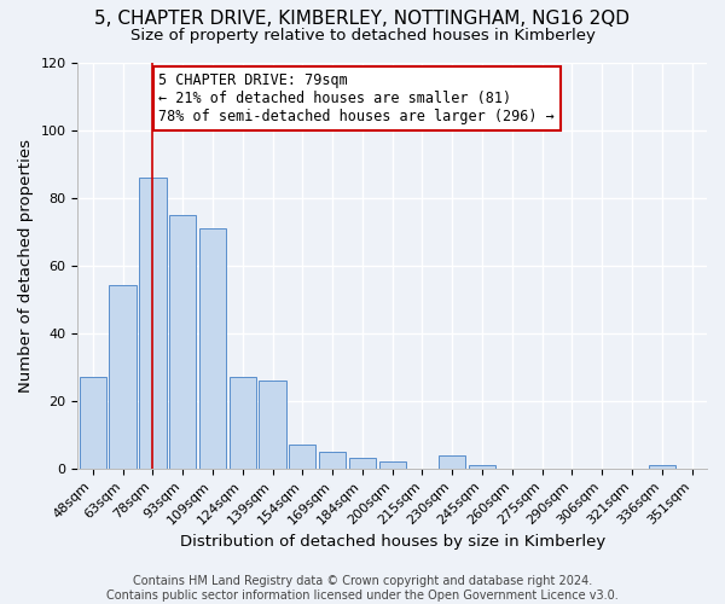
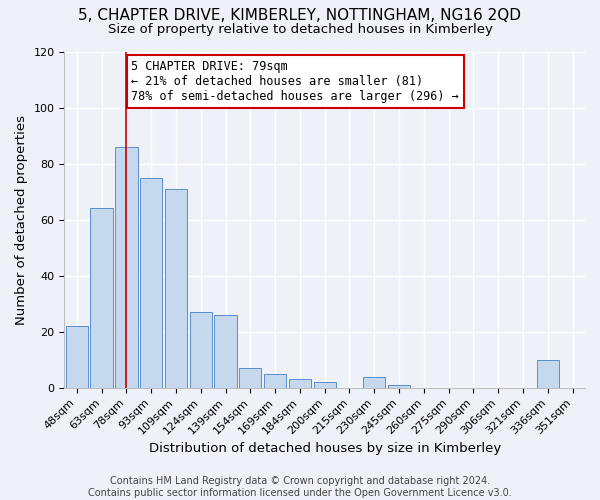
48sqm: 27 -> 22
63sqm: 54 -> 64
336sqm: 1 -> 10
